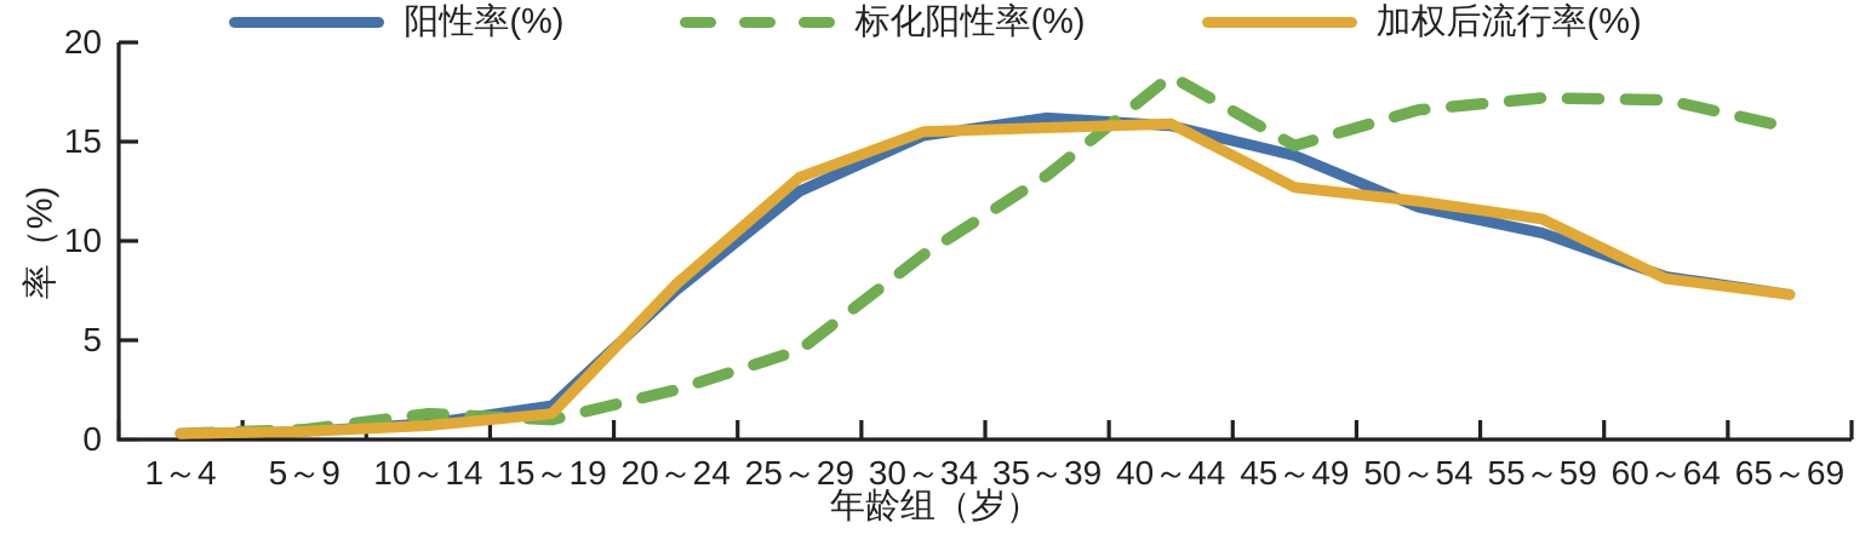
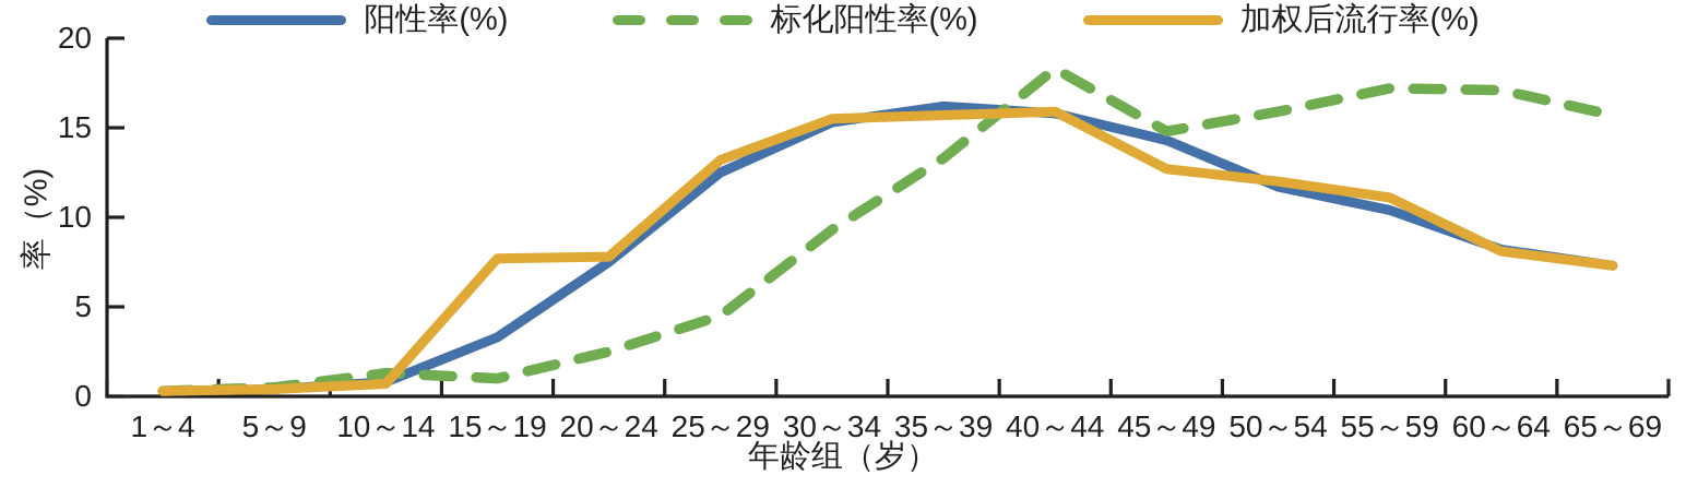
阳性率(%)/15～19: 1.7 -> 3.3
加权后流行率(%)/15～19: 1.3 -> 7.7
标化阳性率(%)/50～54: 16.6 -> 15.9
